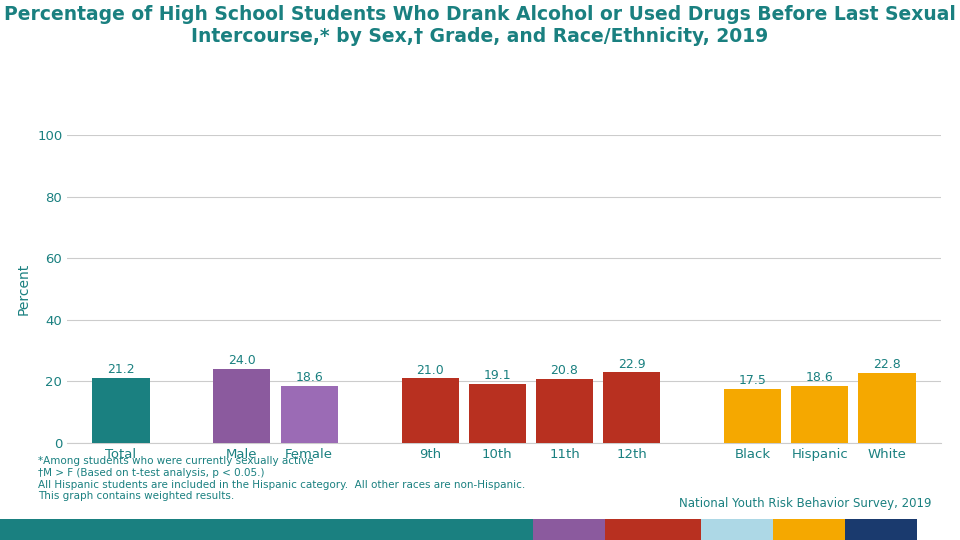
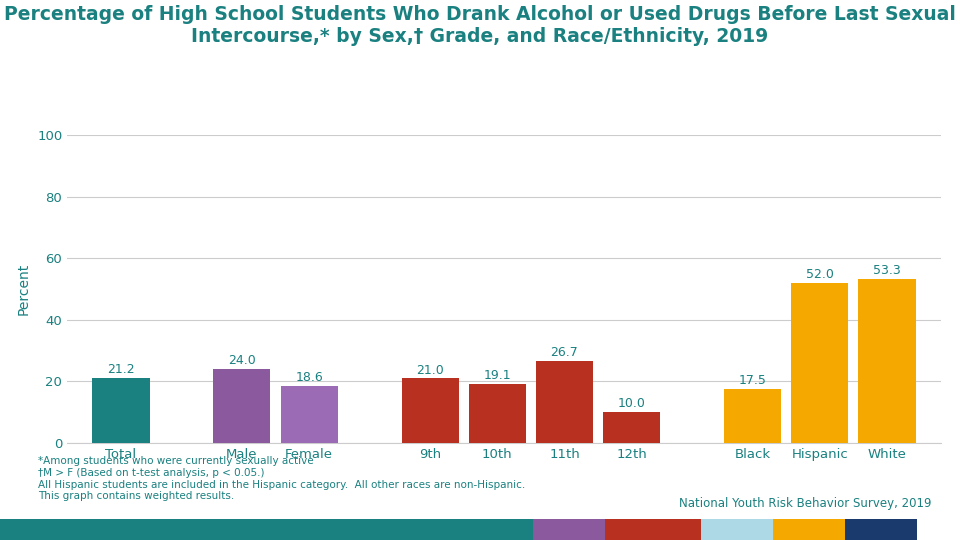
11th: 20.8 -> 26.7
12th: 22.9 -> 10.0
Hispanic: 18.6 -> 52.0
White: 22.8 -> 53.3
